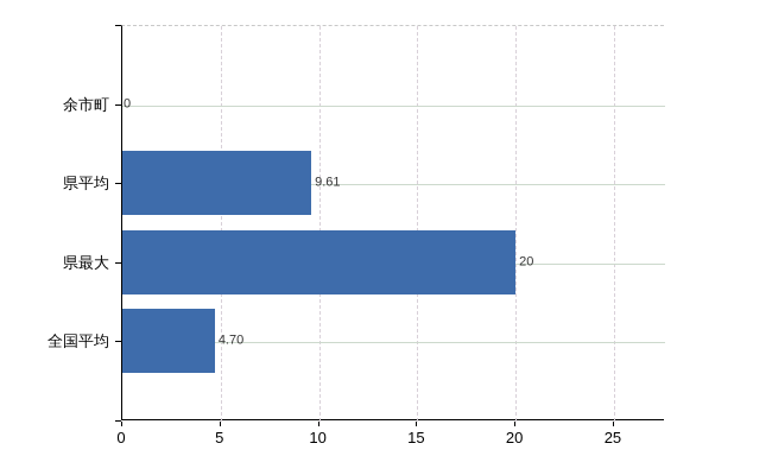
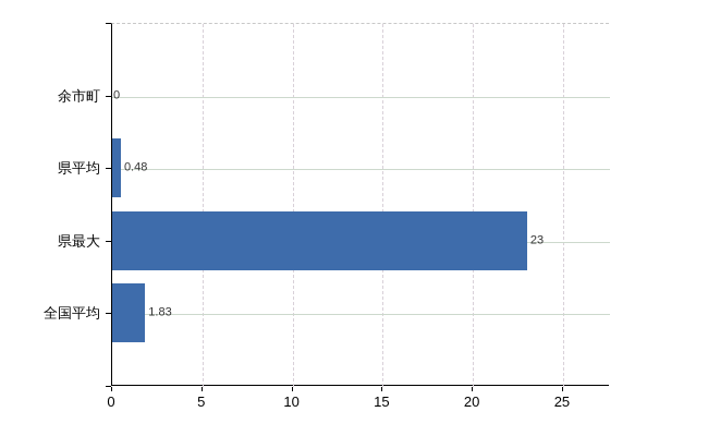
県平均: 9.61 -> 0.48
県最大: 20 -> 23
全国平均: 4.70 -> 1.83
